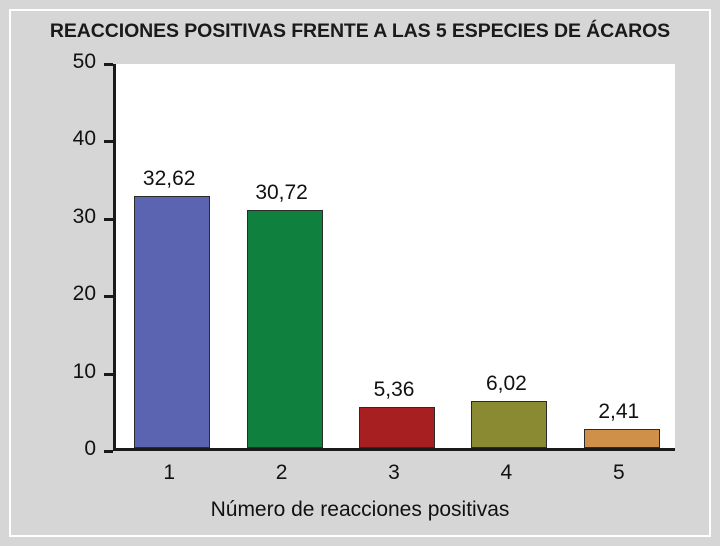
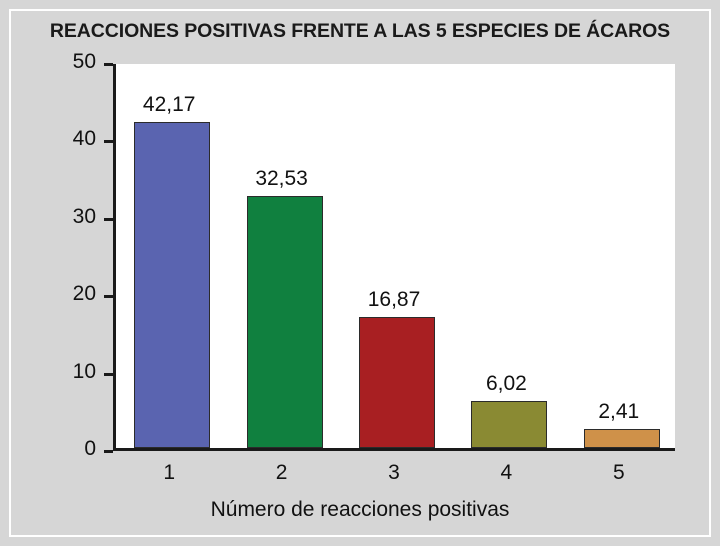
1: 32,62 -> 42,17
2: 30,72 -> 32,53
3: 5,36 -> 16,87
